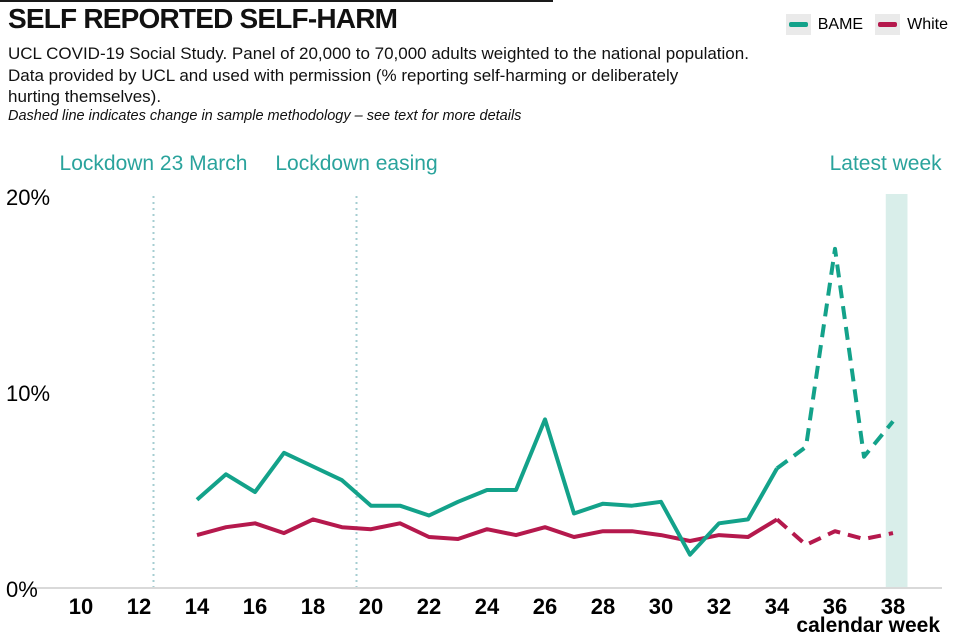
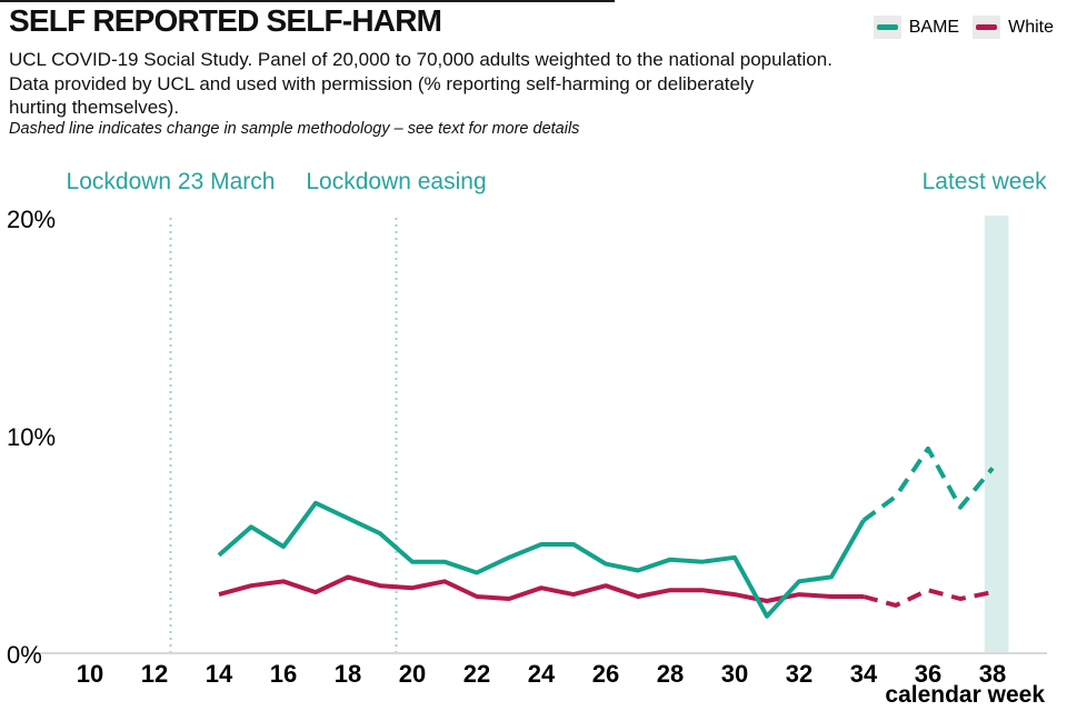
BAME/26: 8.6% -> 4.1%
White/34: 3.5% -> 2.6%
BAME/36: 17.3% -> 9.4%
